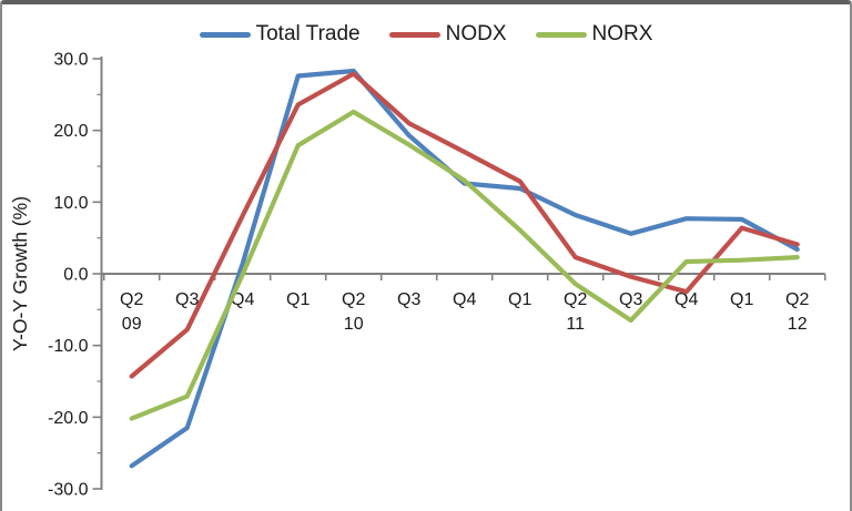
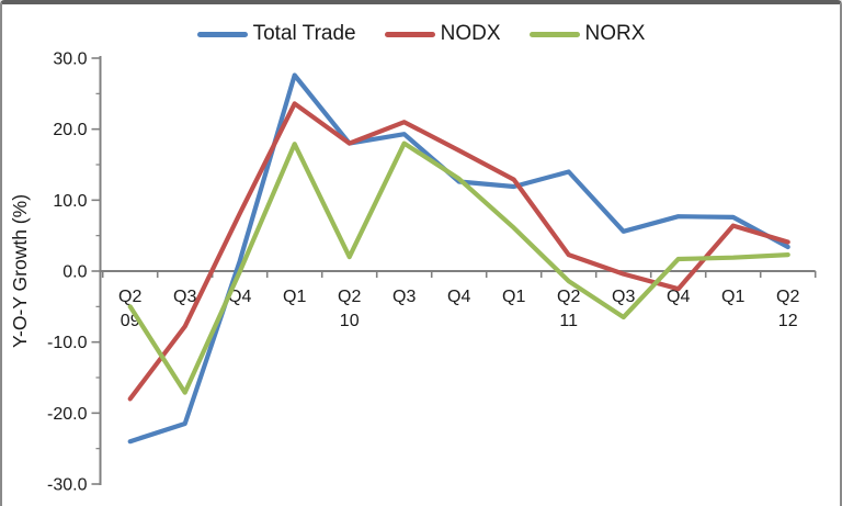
Total Trade/Q2 09: -27 -> -24
NODX/Q2 09: -14 -> -18
NORX/Q2 09: -20 -> -5
Total Trade/Q2 10: 28 -> 18
NODX/Q2 10: 28 -> 18
NORX/Q2 10: 23 -> 2
Total Trade/Q2 11: 8 -> 14
